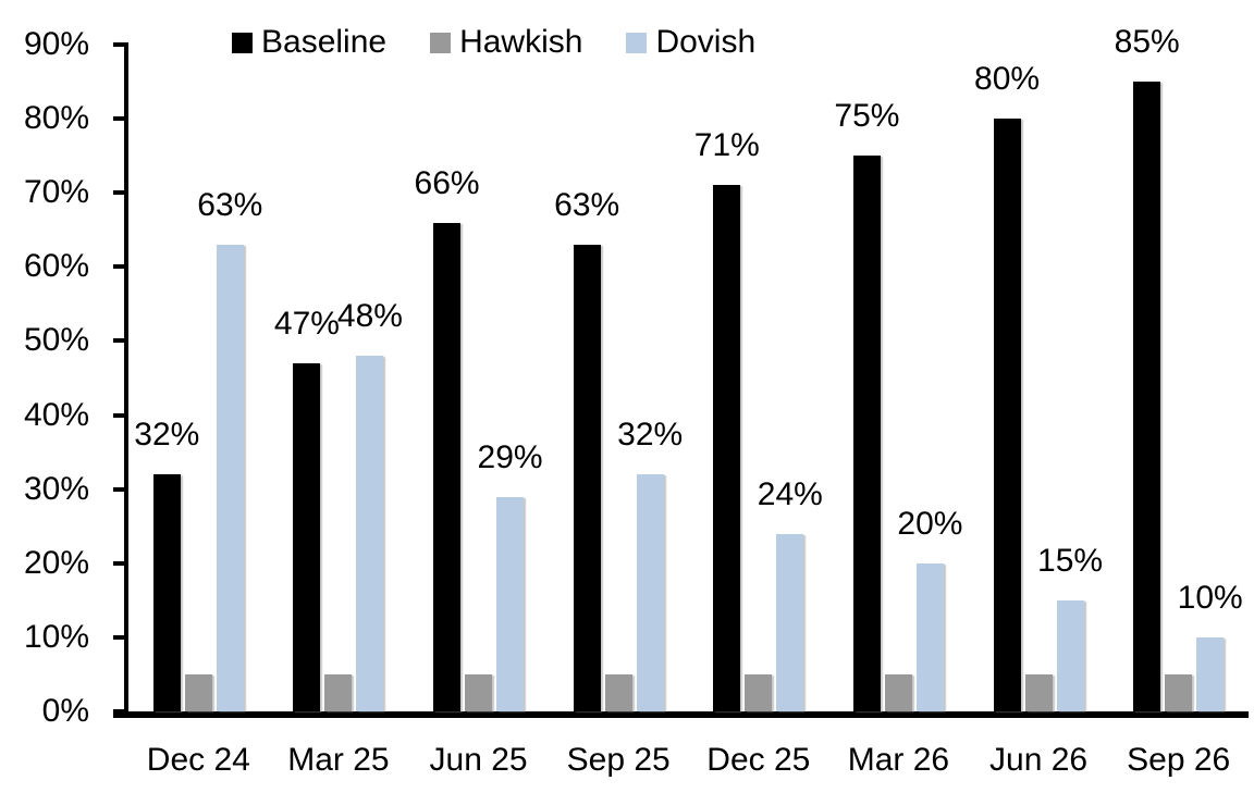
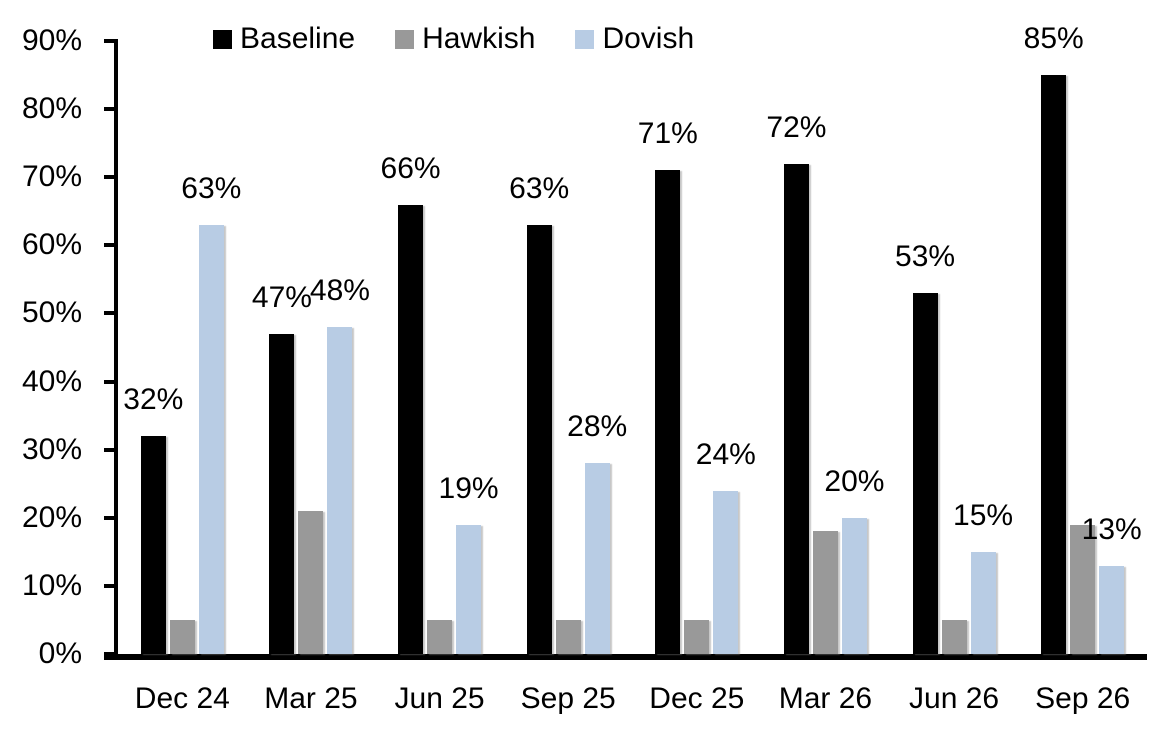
Hawkish/Mar 25: 5% -> 21%
Dovish/Jun 25: 29% -> 19%
Dovish/Sep 25: 32% -> 28%
Baseline/Mar 26: 75% -> 72%
Hawkish/Mar 26: 5% -> 18%
Baseline/Jun 26: 80% -> 53%
Hawkish/Sep 26: 5% -> 19%
Dovish/Sep 26: 10% -> 13%
